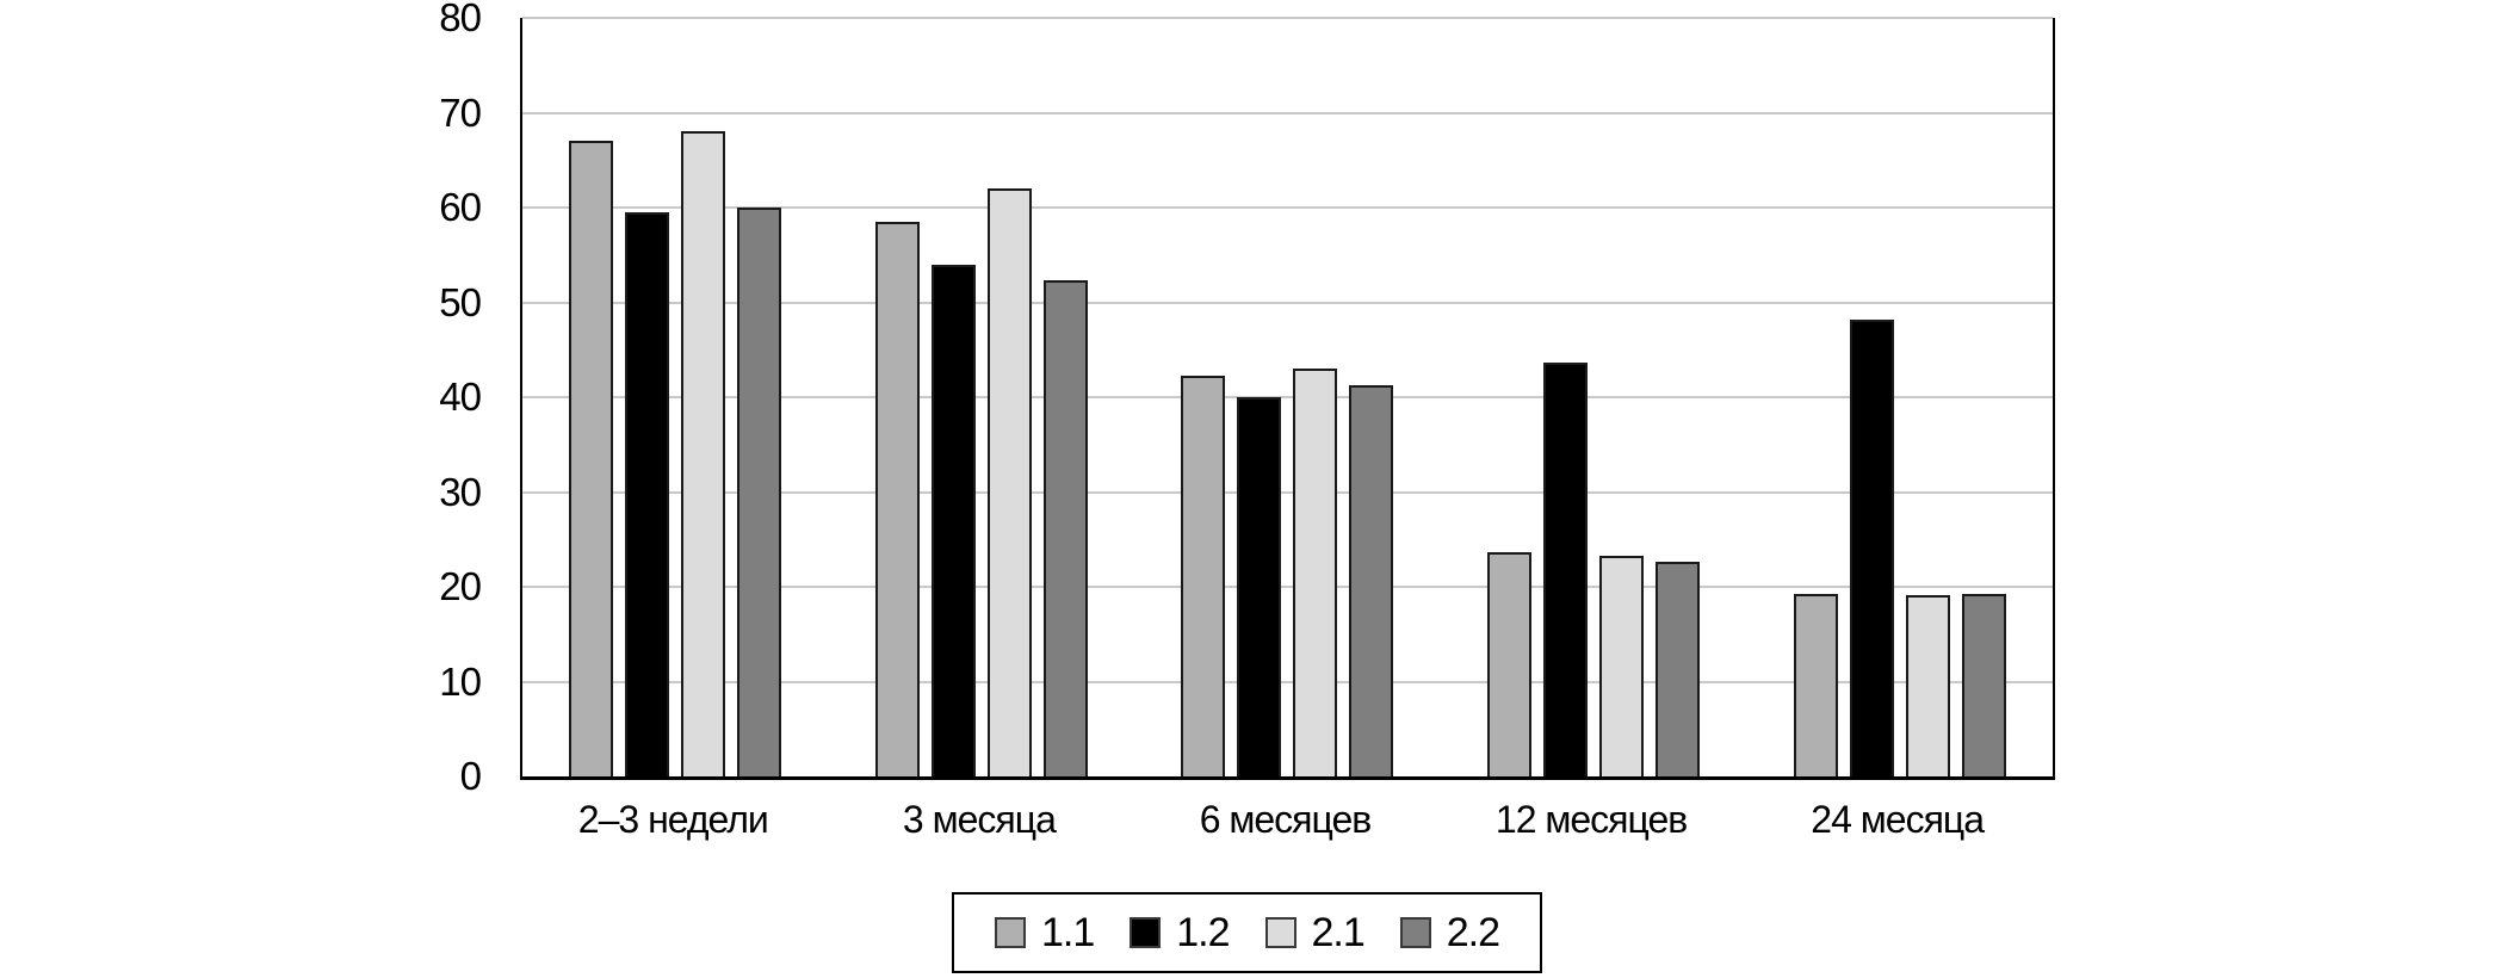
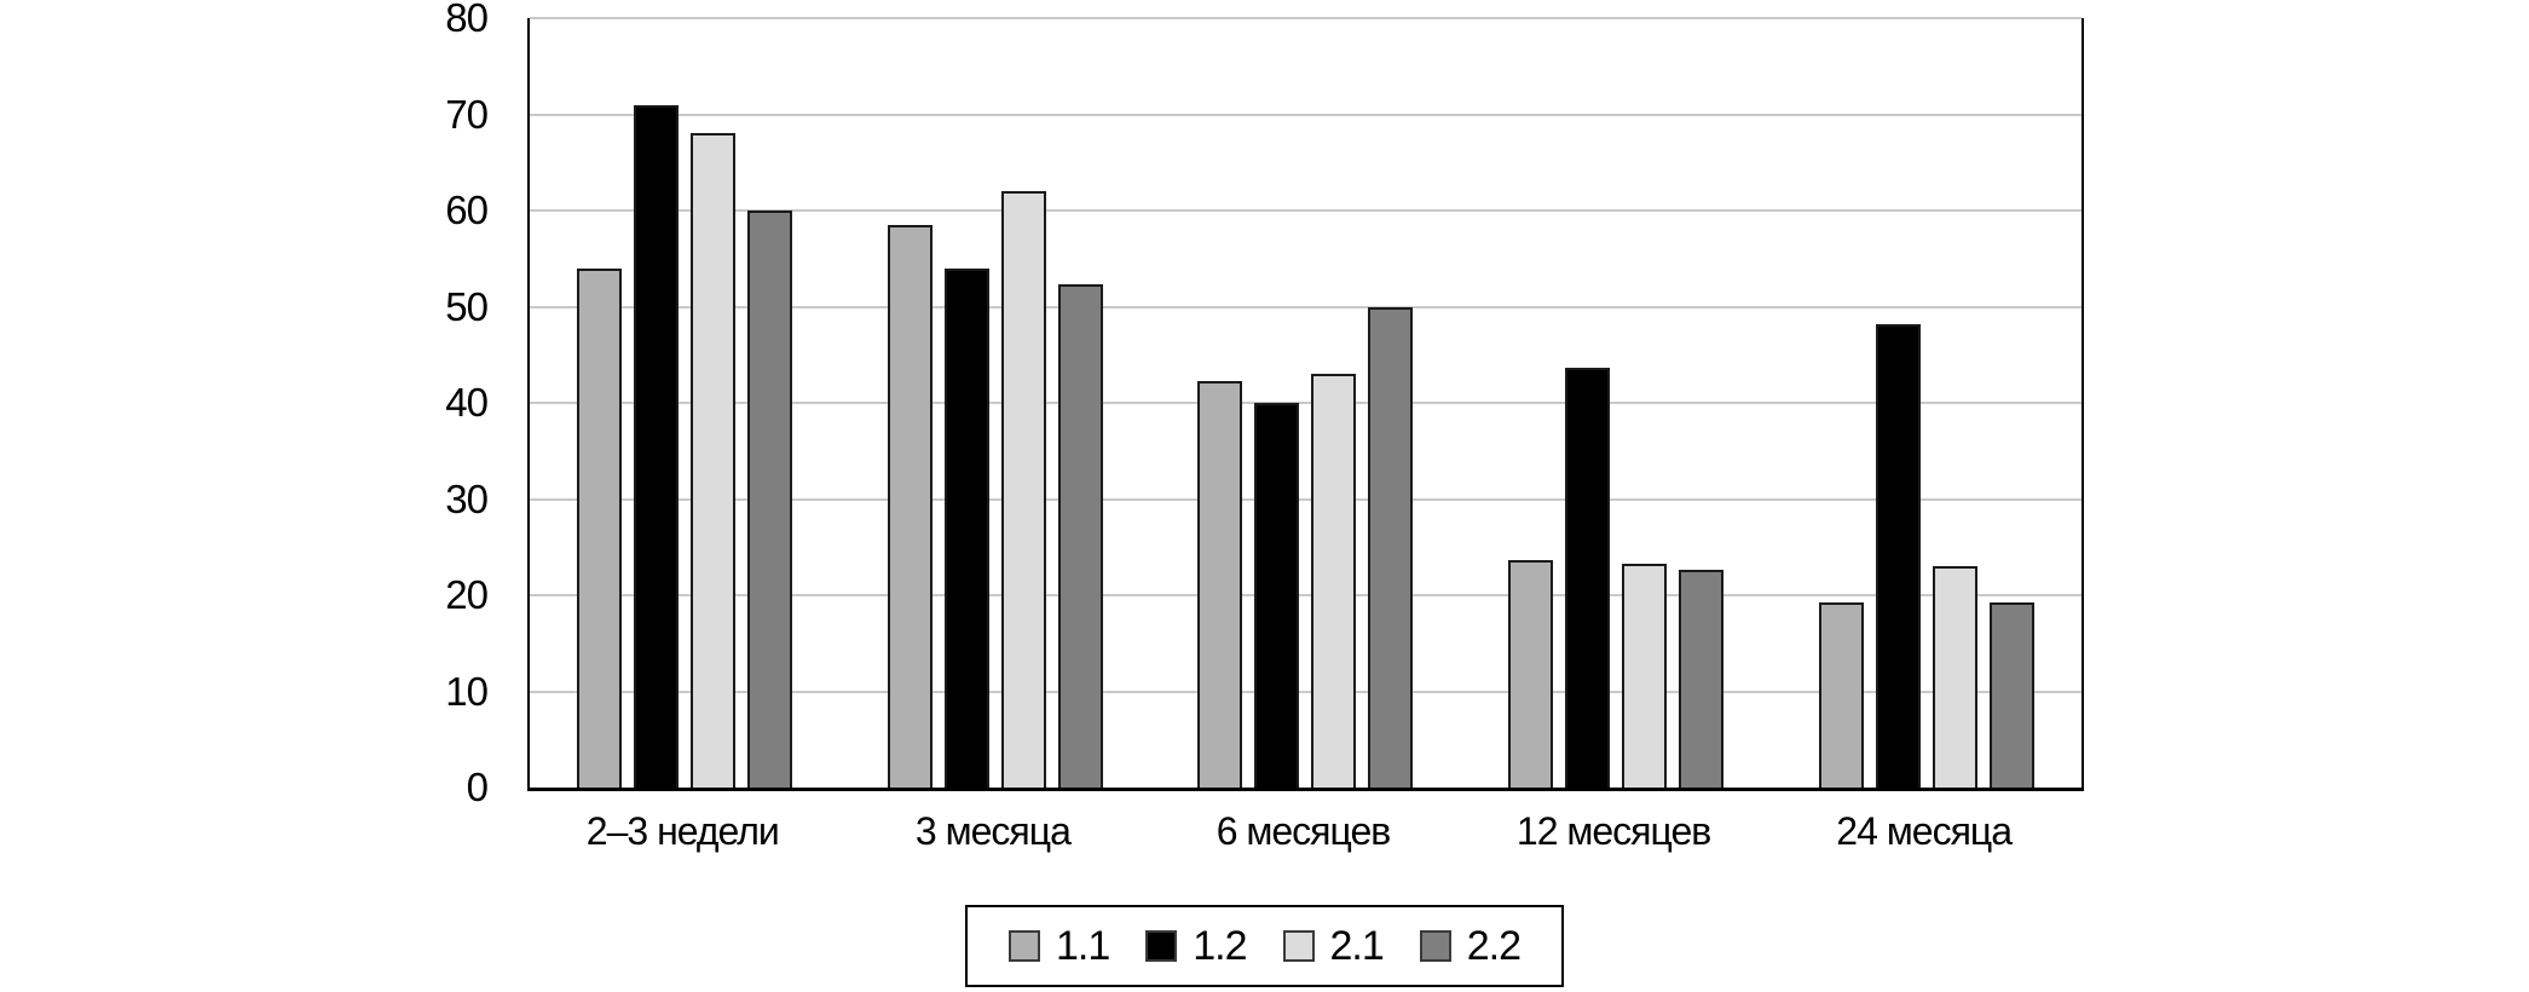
1.1/2–3 недели: 67 -> 54
1.2/2–3 недели: 60 -> 71
2.2/6 месяцев: 41 -> 50
2.1/24 месяца: 19 -> 23
